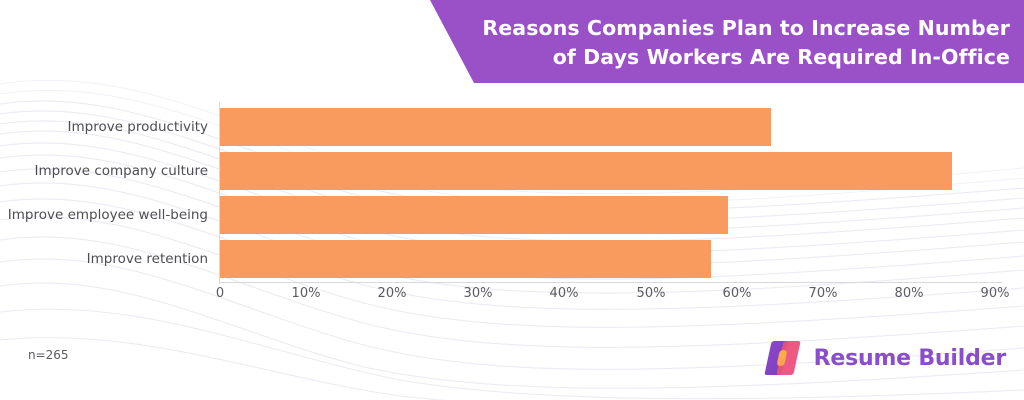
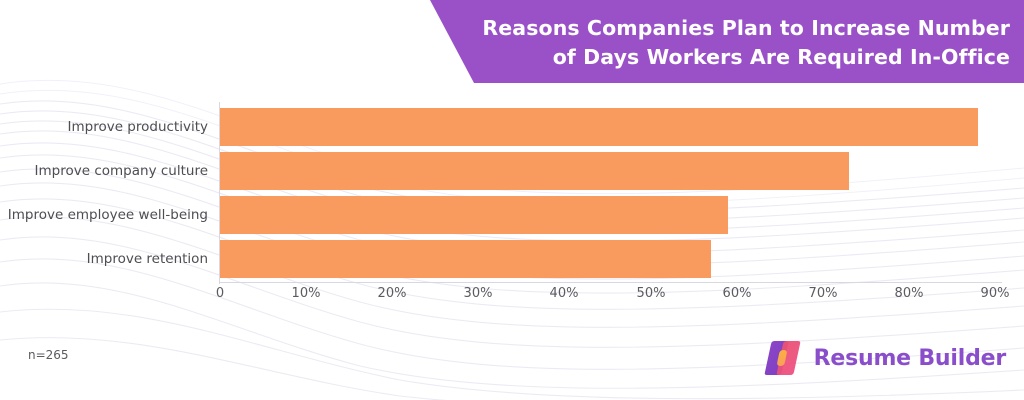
Improve productivity: 64% -> 88%
Improve company culture: 85% -> 73%
